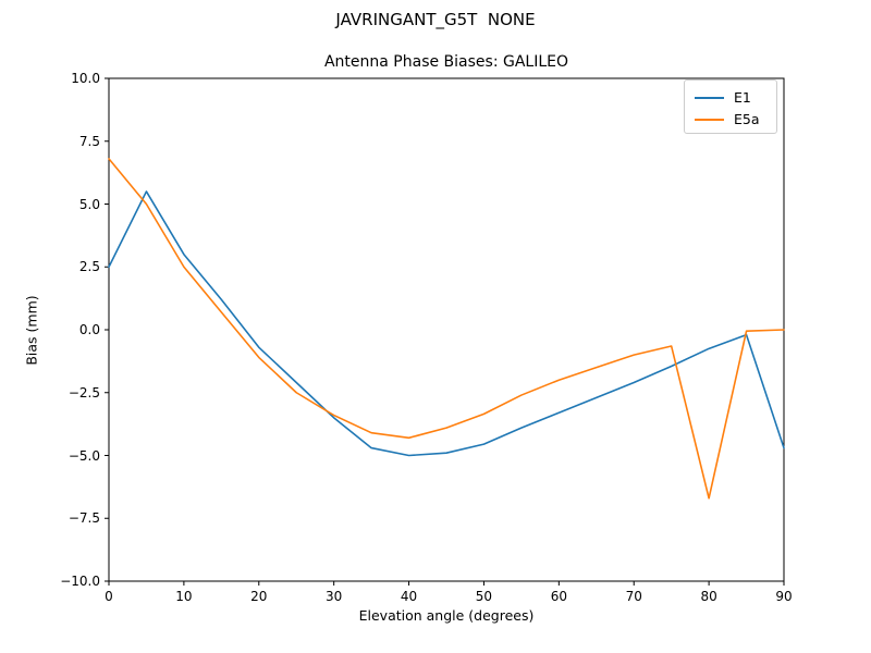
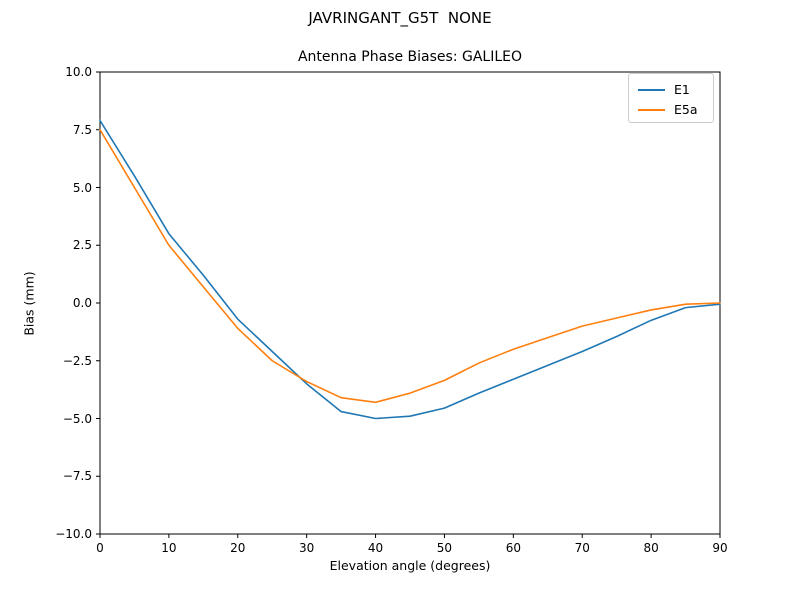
E1/0: 2.5 -> 7.9
E5a/0: 6.8 -> 7.5
E5a/80: -6.7 -> -0.3
E1/90: -4.7 -> -0.1
